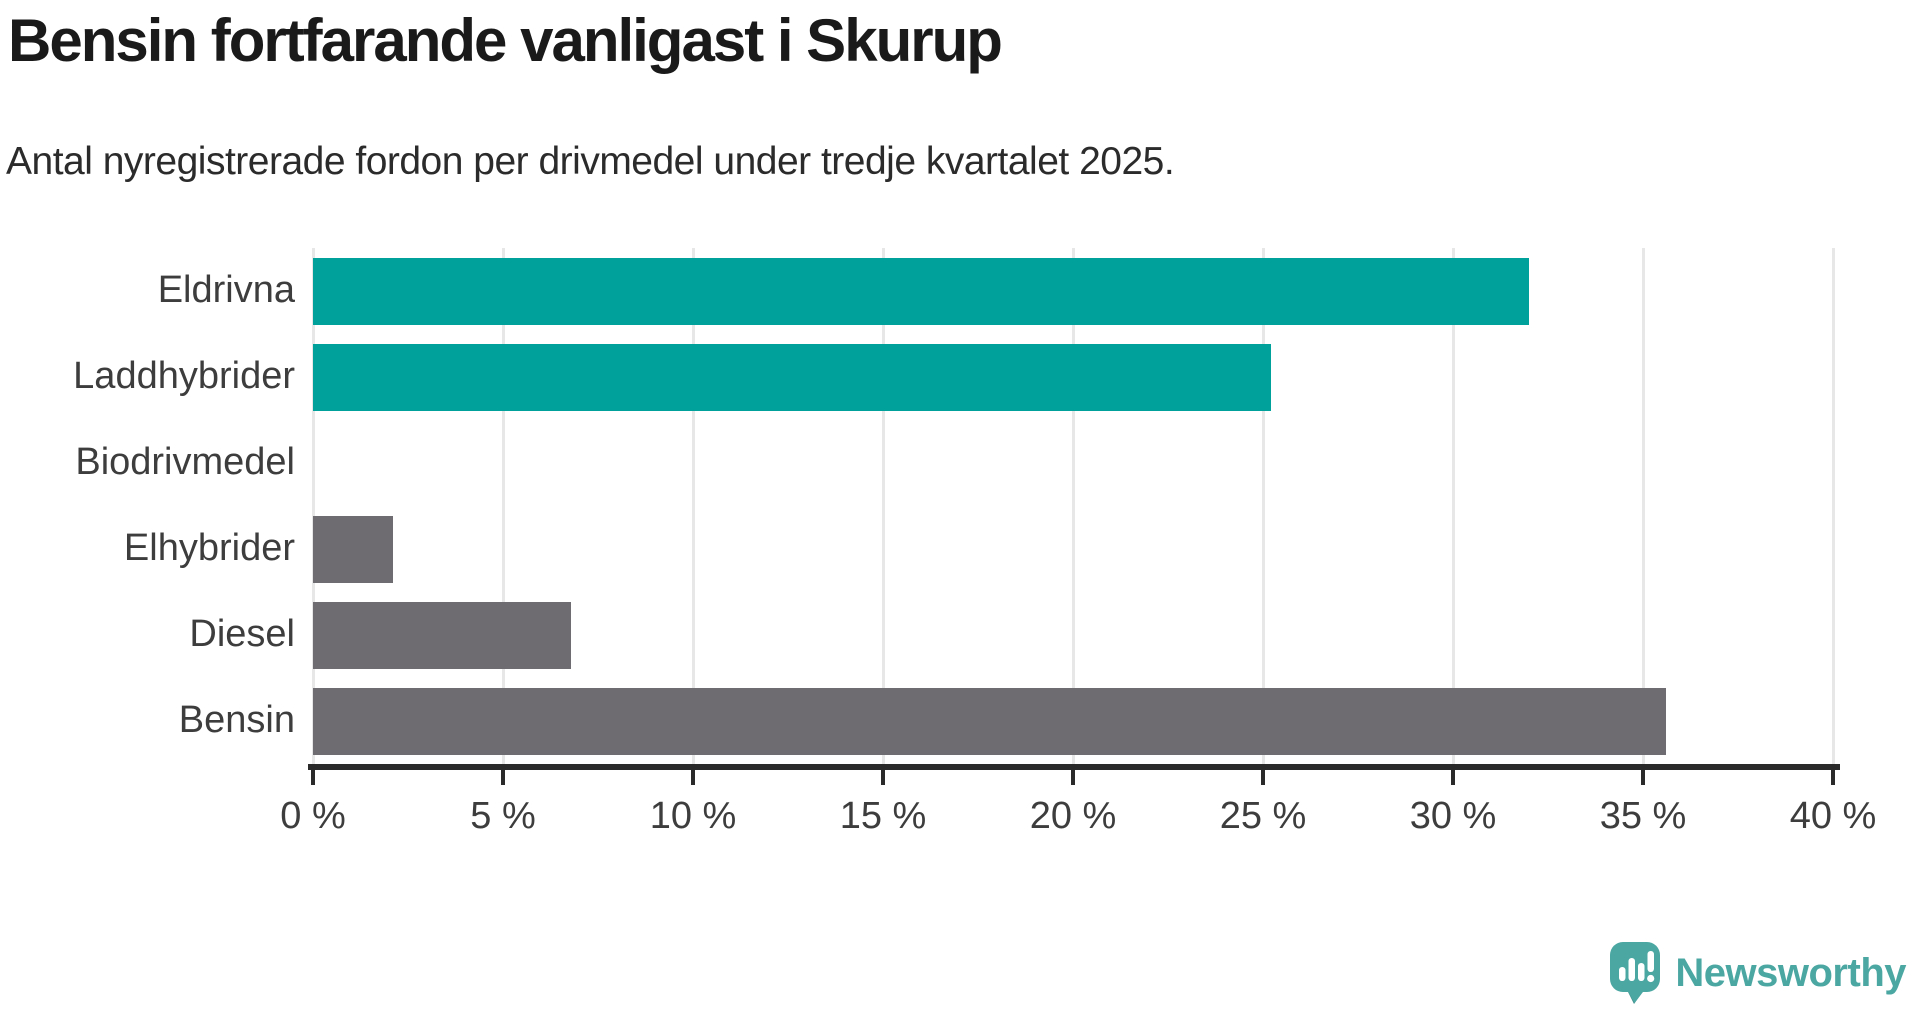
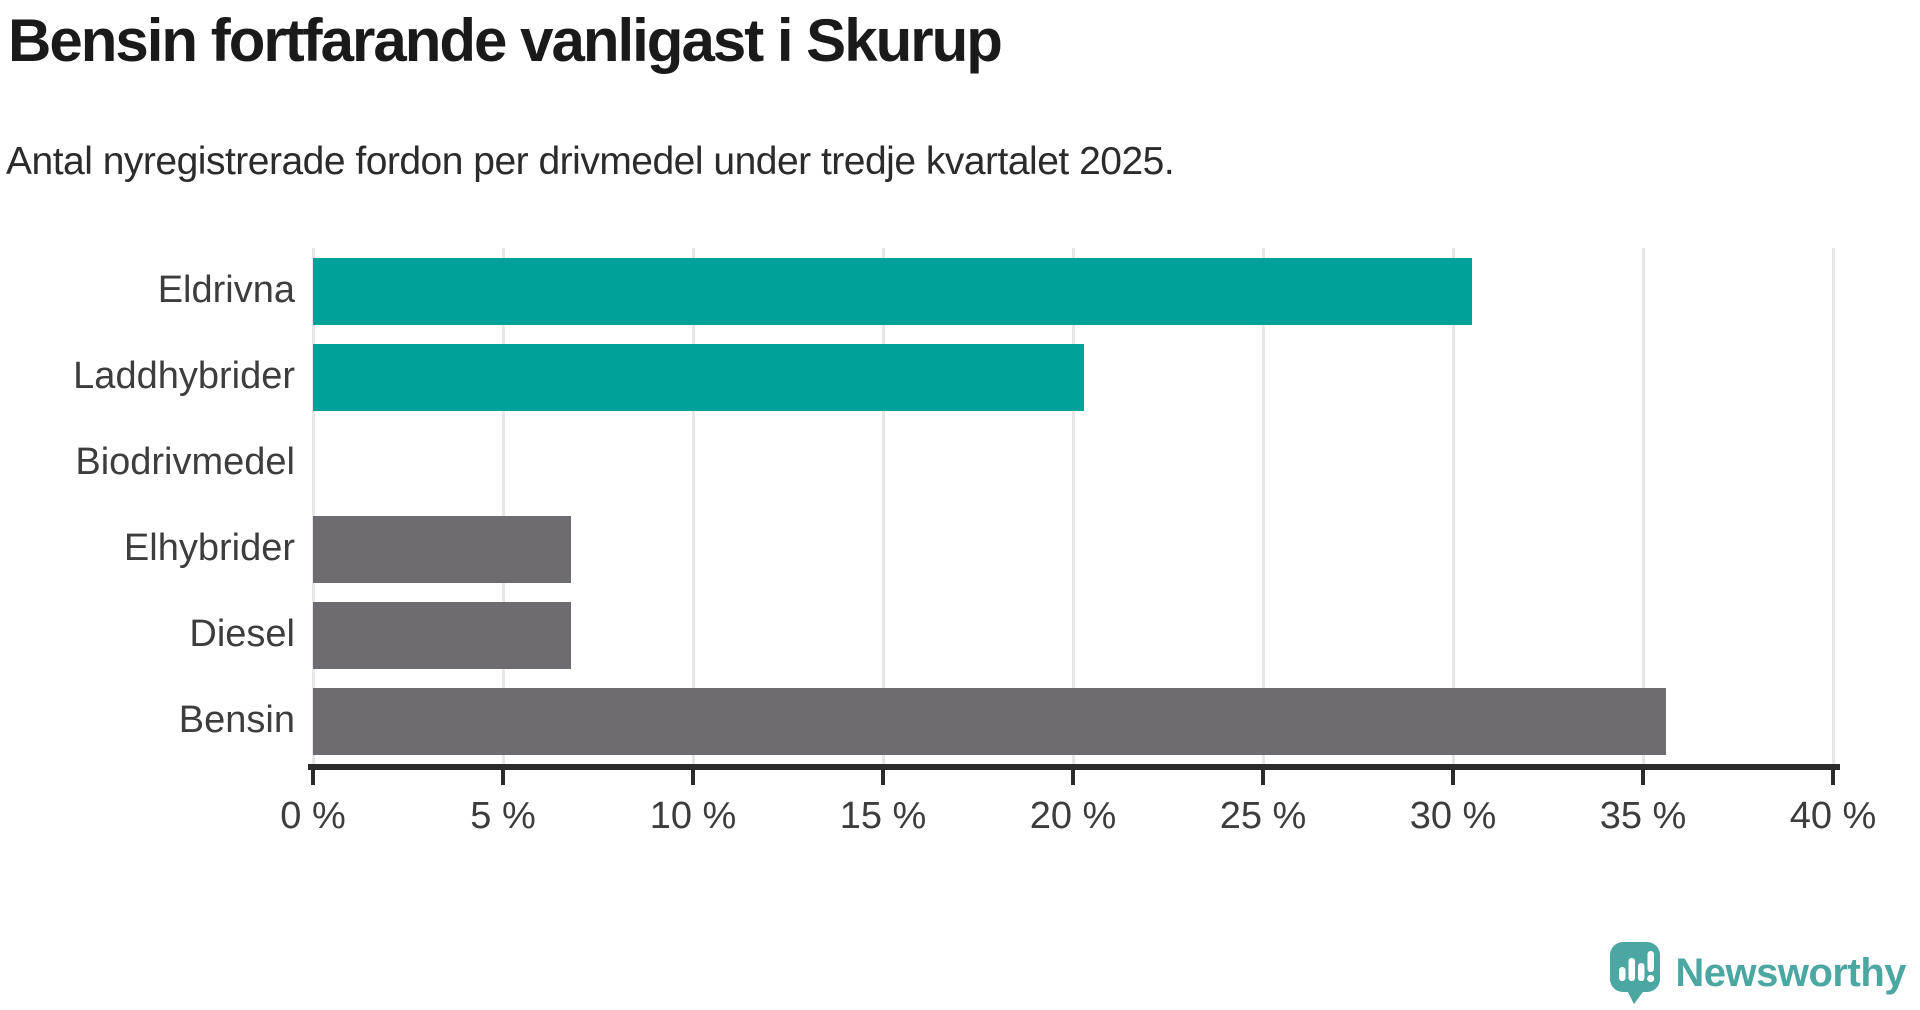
Eldrivna: 32.0% -> 30.5%
Laddhybrider: 25.2% -> 20.3%
Elhybrider: 2.1% -> 6.8%
